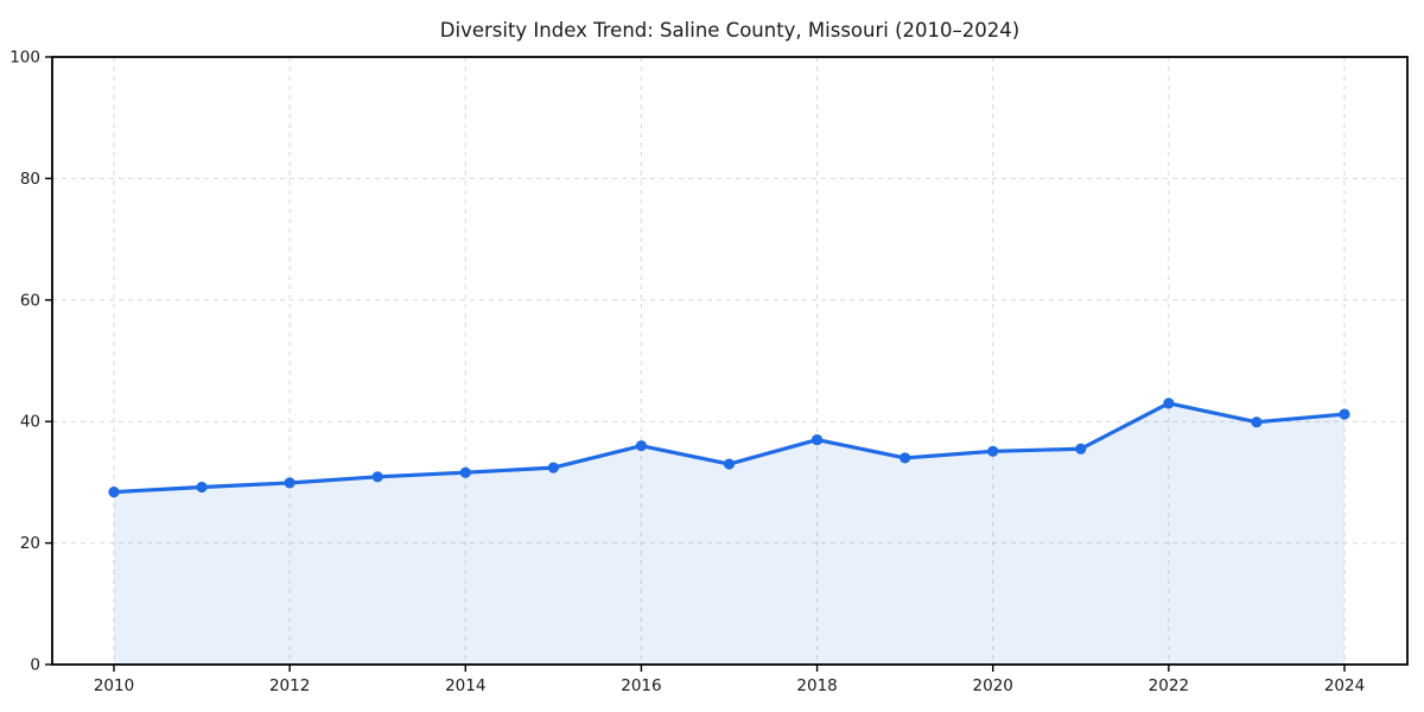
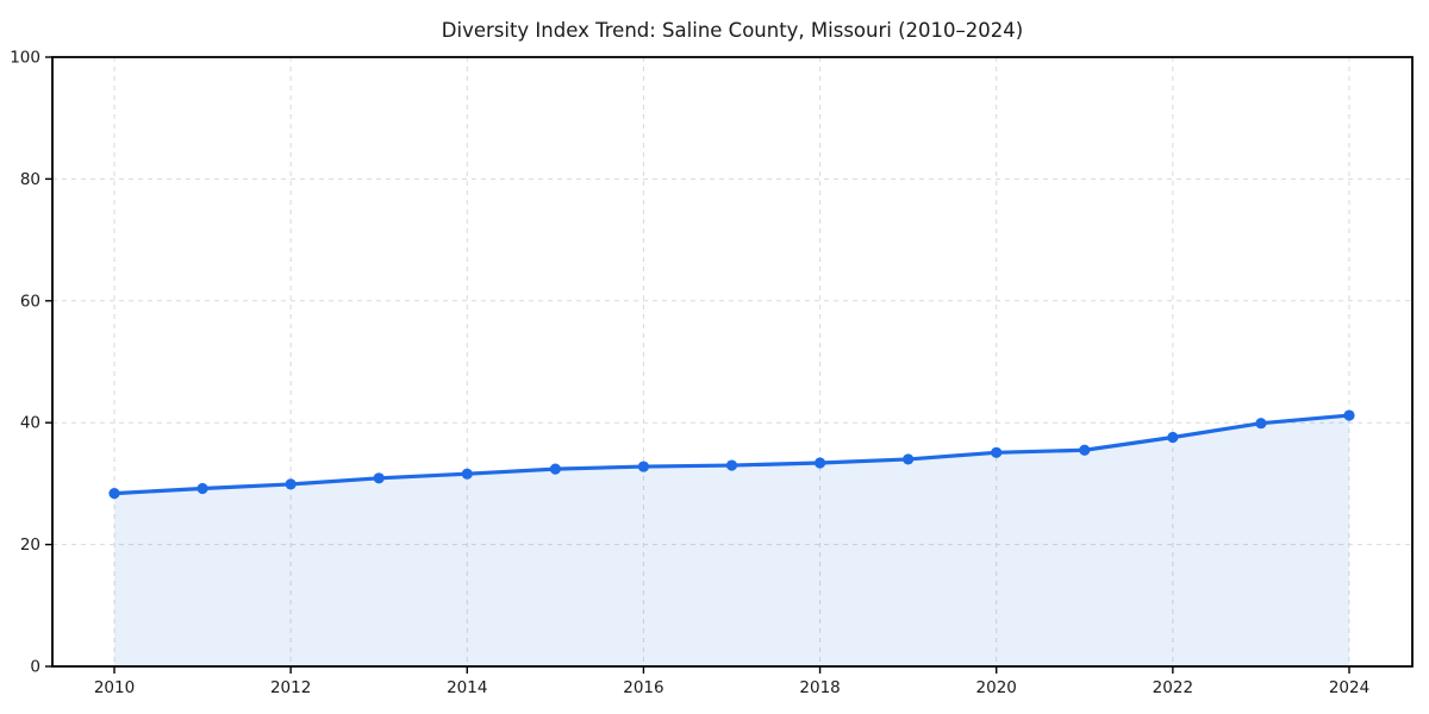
2016: 36 -> 33
2018: 37 -> 33
2022: 43 -> 38
